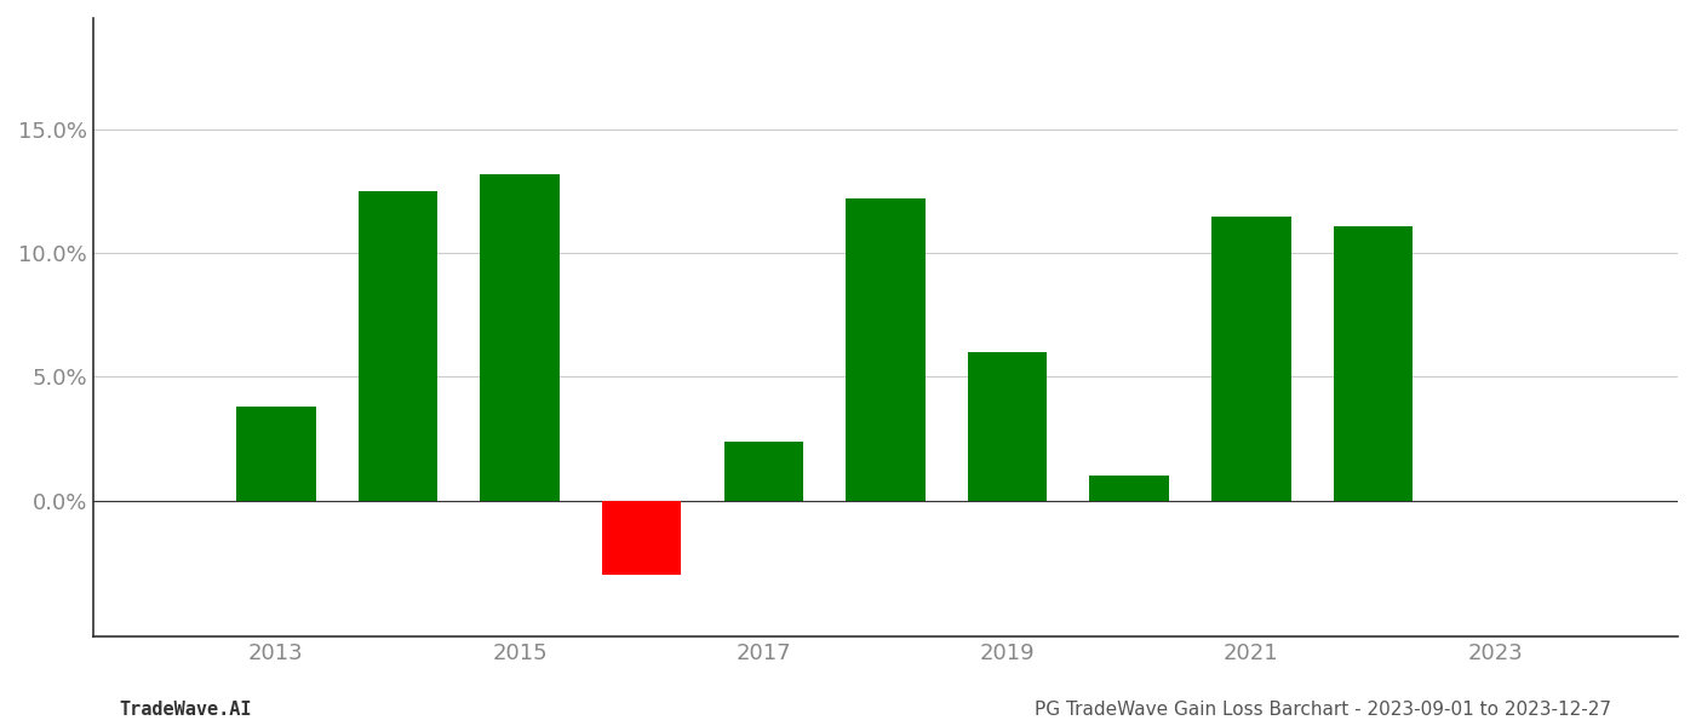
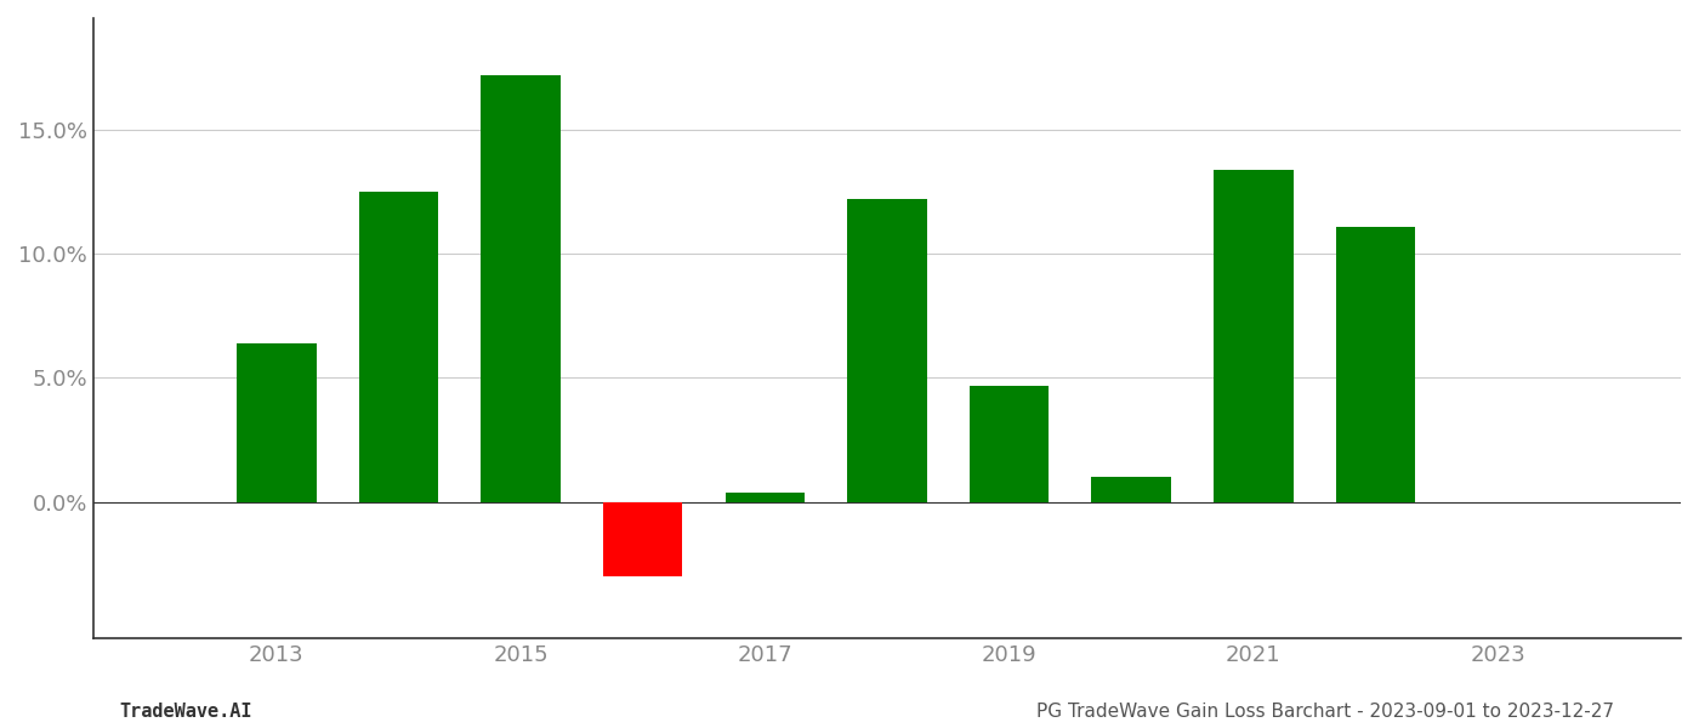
2013: 3.8% -> 6.4%
2015: 13.2% -> 17.2%
2017: 2.4% -> 0.4%
2019: 6.0% -> 4.7%
2021: 11.5% -> 13.4%
